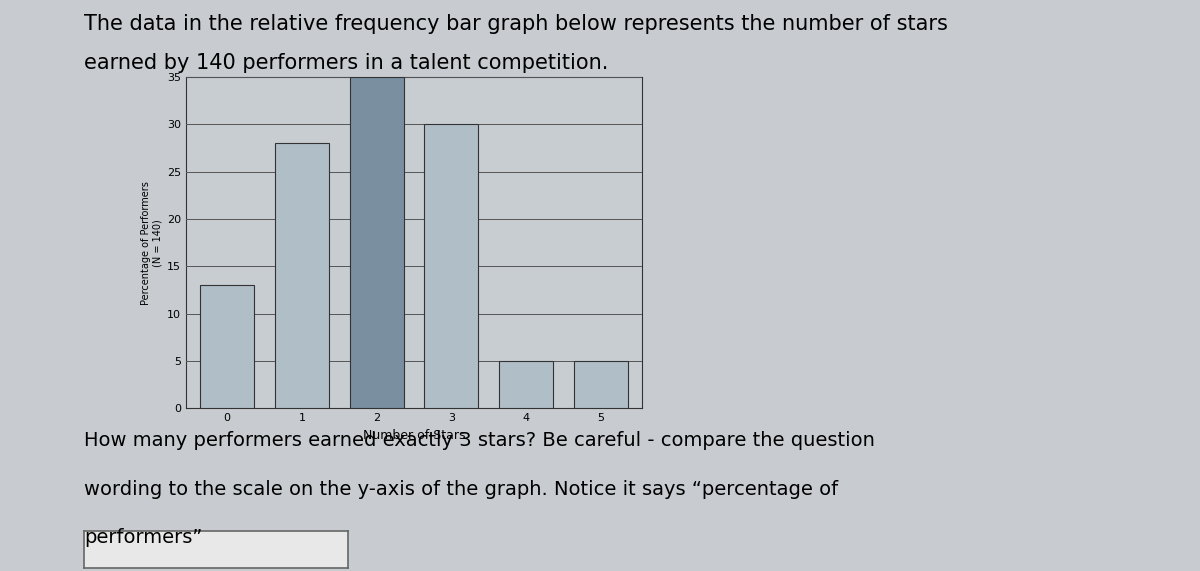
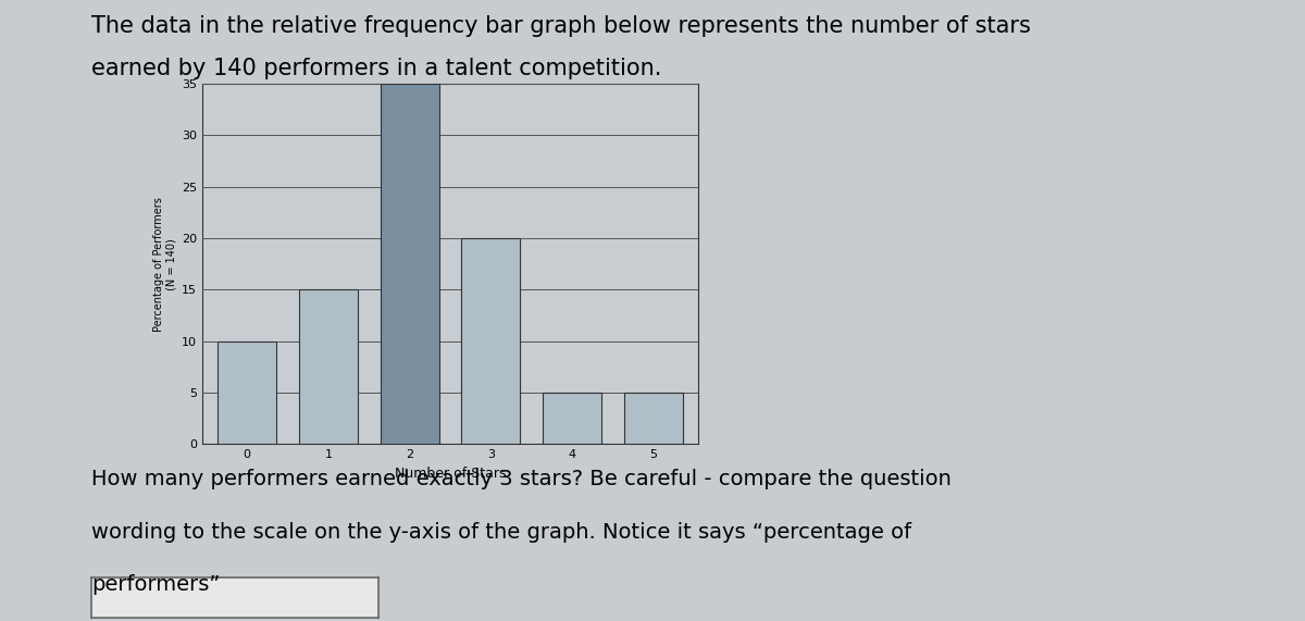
0: 13 -> 10
1: 28 -> 15
3: 30 -> 20
